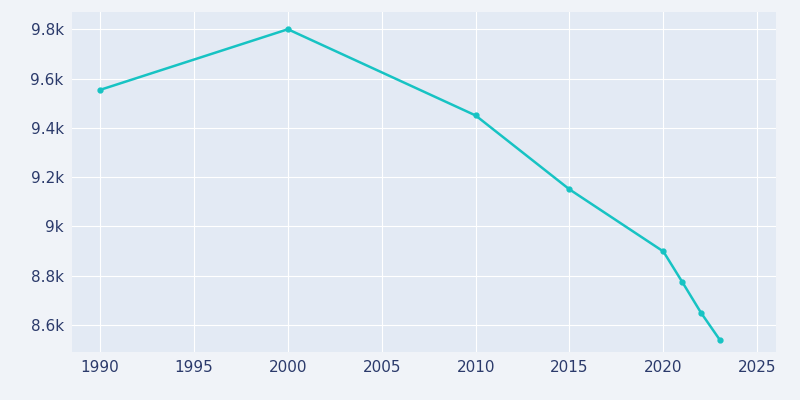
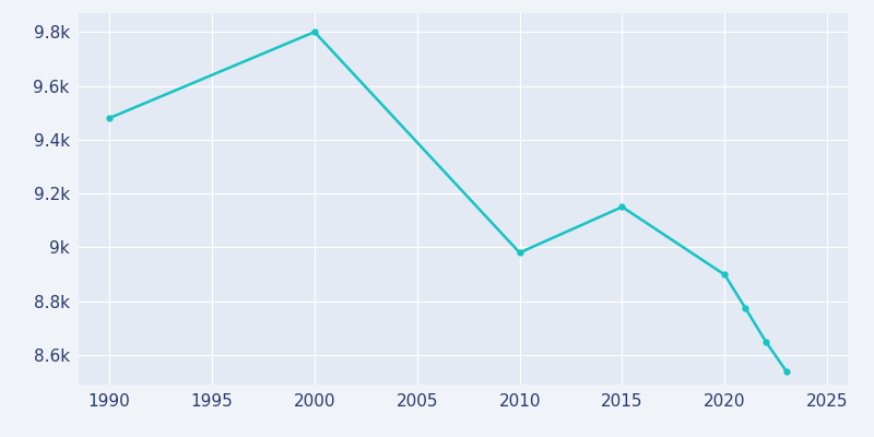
1990: 9.554k -> 9.480k
2010: 9.450k -> 8.980k
